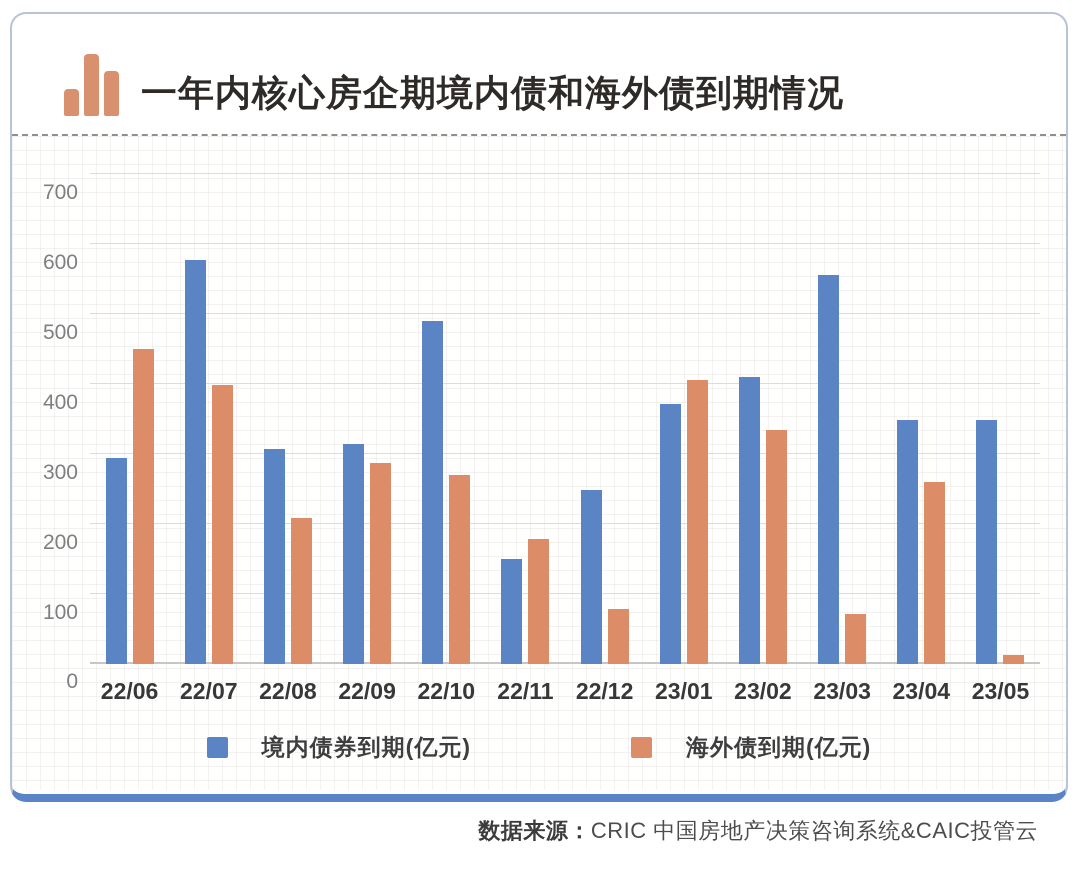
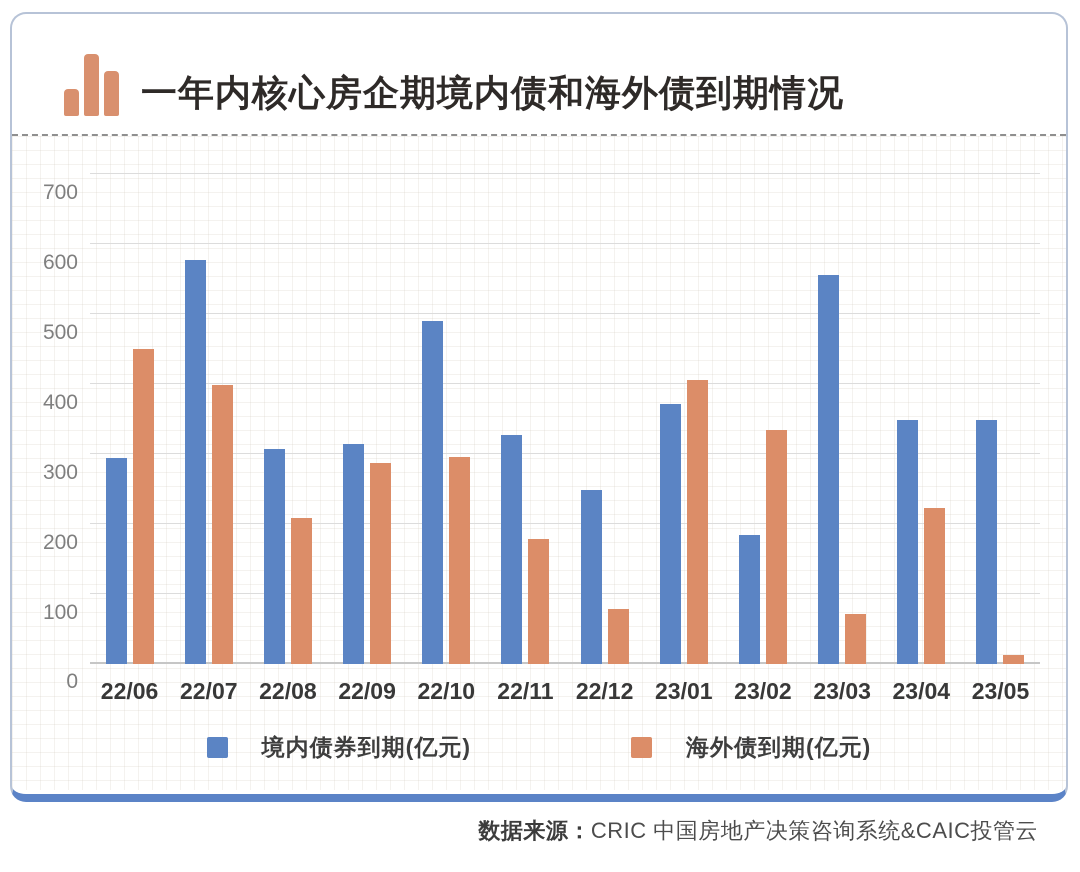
海外债到期(亿元)/22/10: 270 -> 300
境内债券到期(亿元)/22/11: 150 -> 330
境内债券到期(亿元)/23/02: 410 -> 180
海外债到期(亿元)/23/04: 260 -> 220
